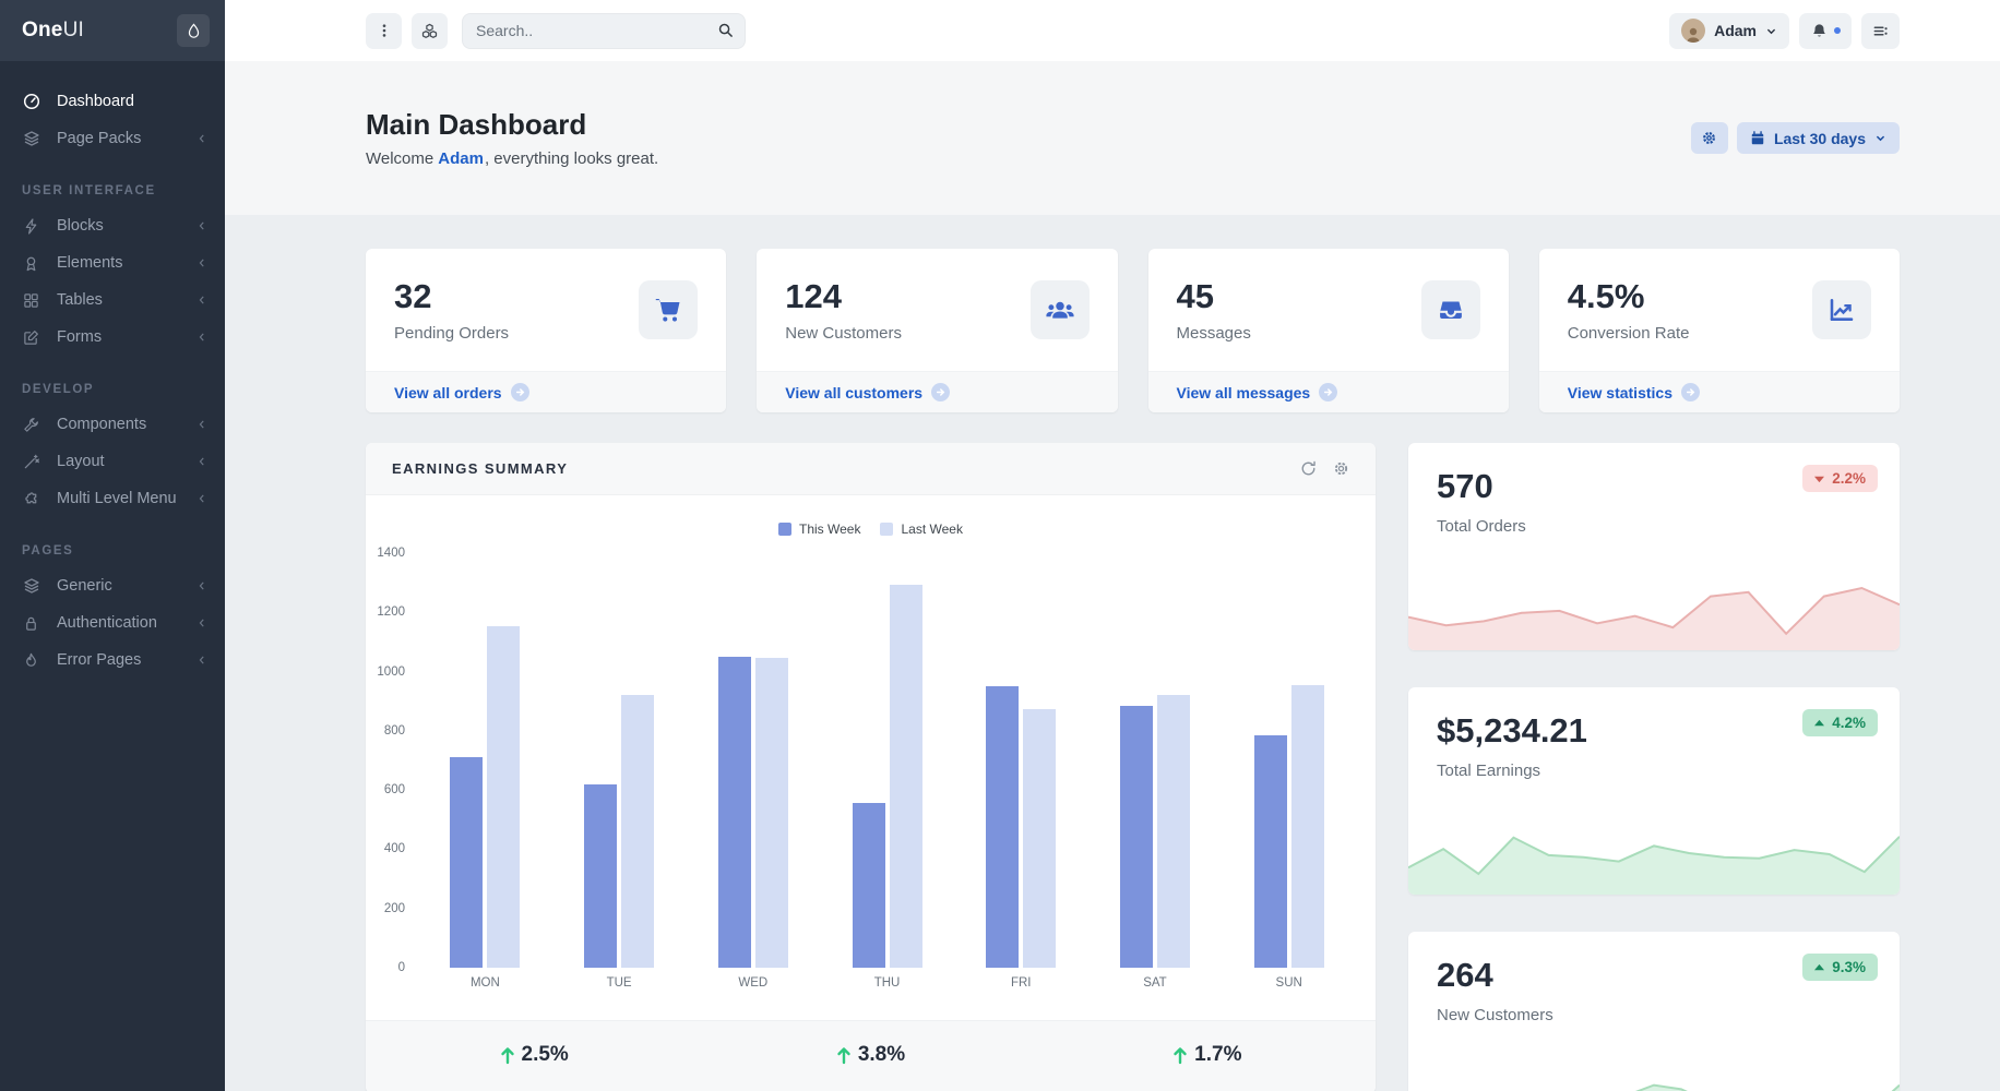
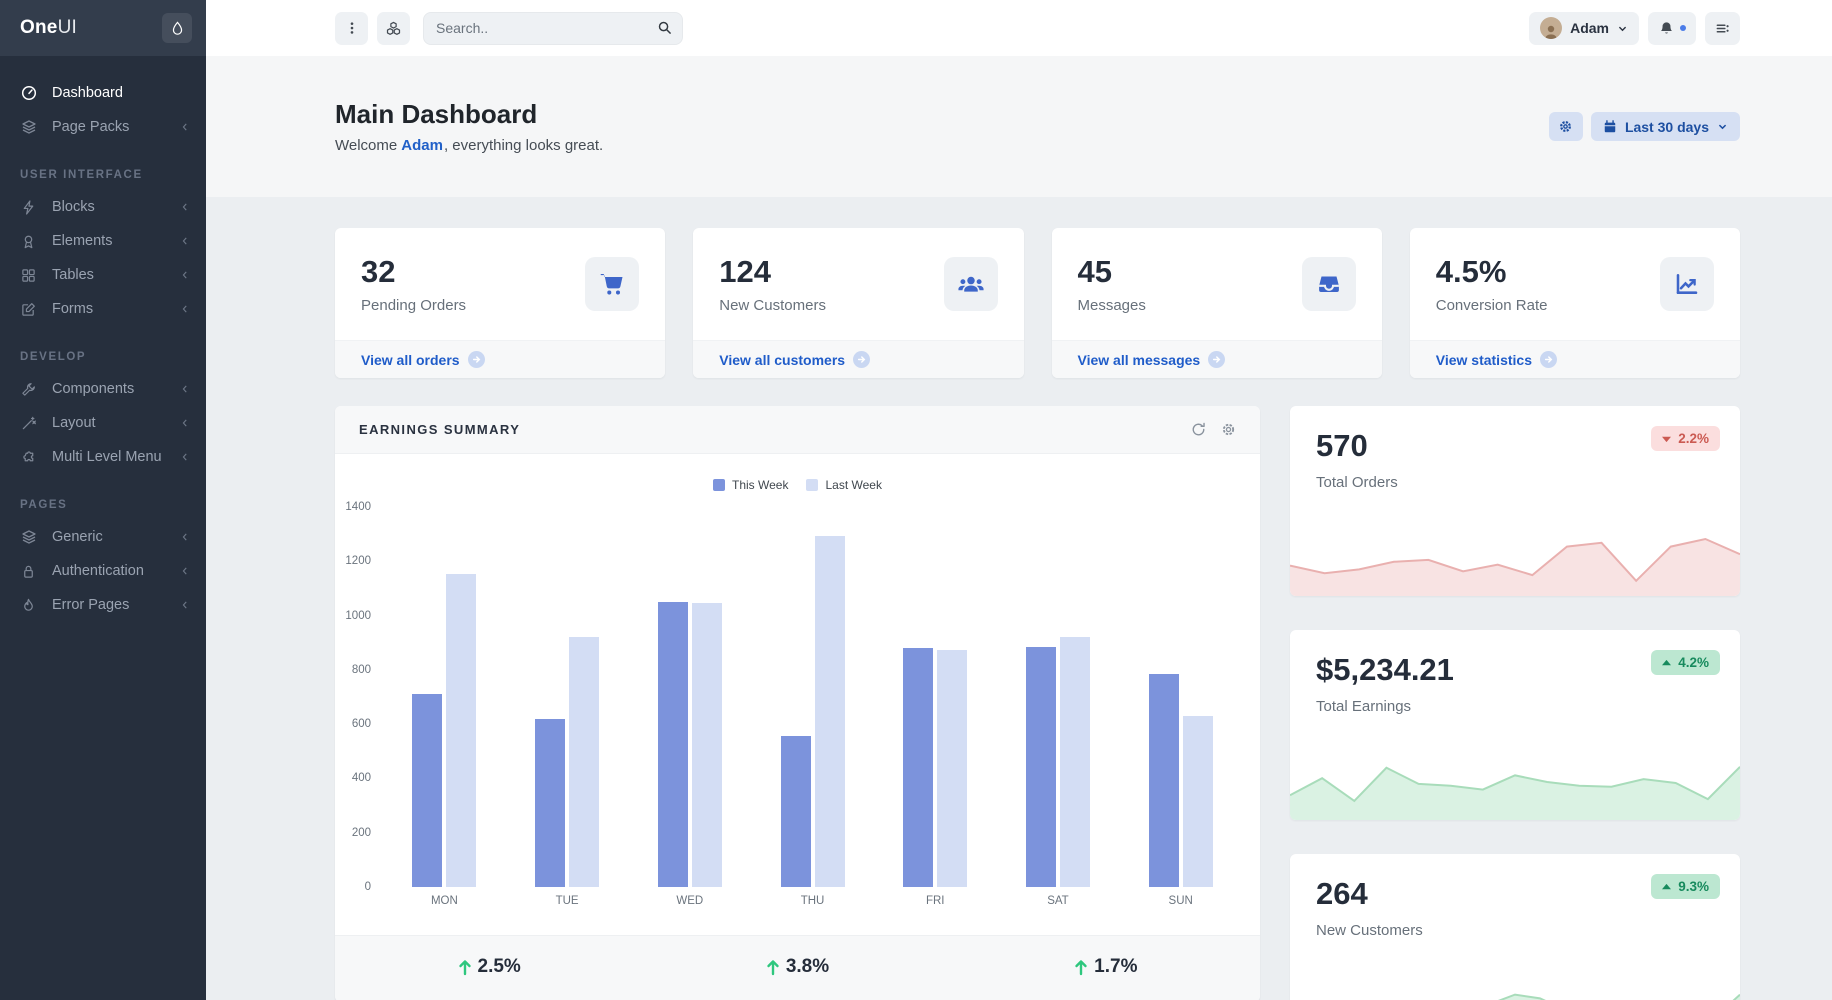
This Week/FRI: 950 -> 880
Last Week/SUN: 960 -> 630
